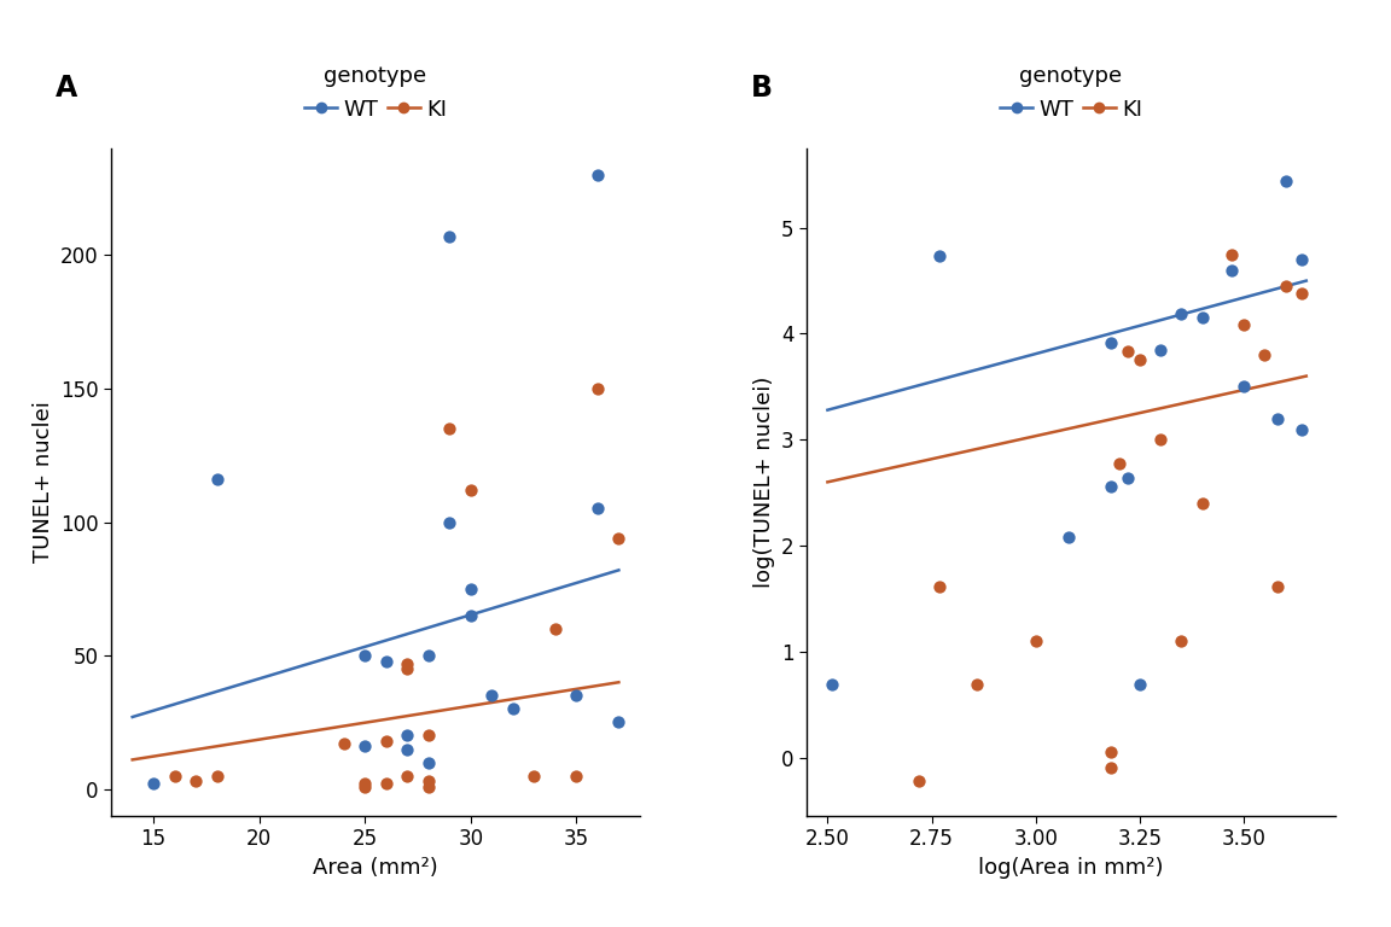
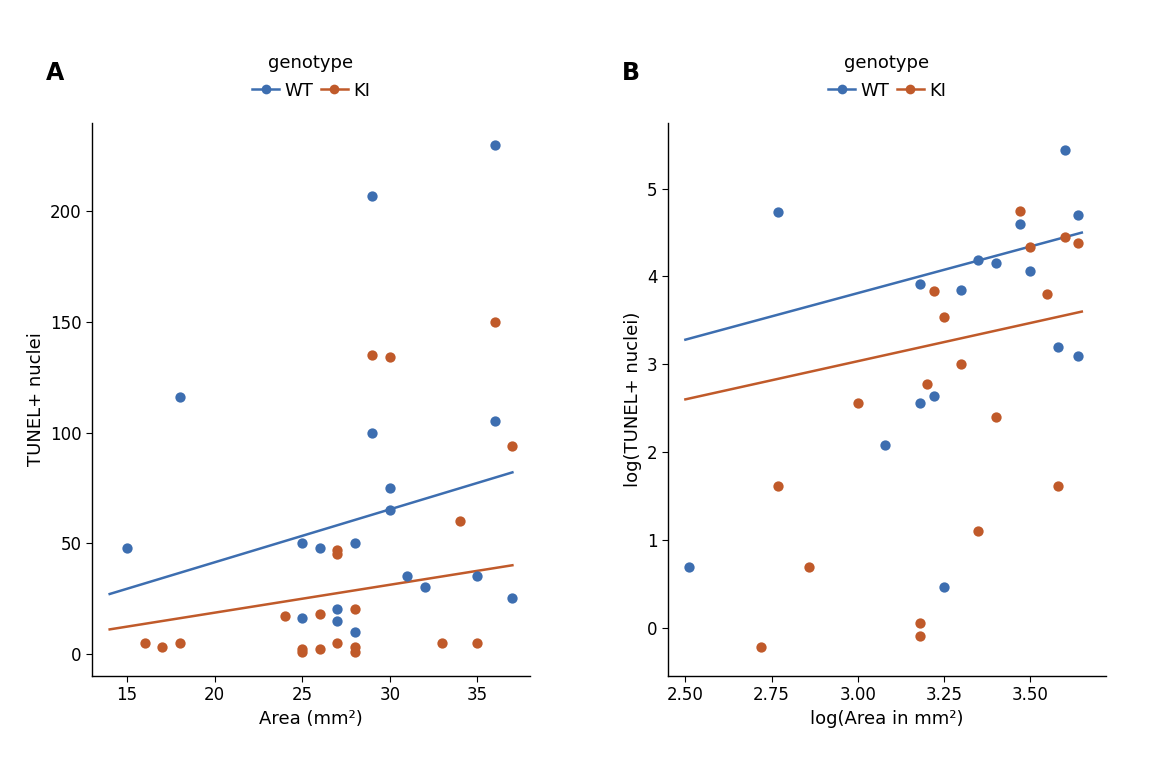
WT/15: 2 -> 48
KI/30: 112 -> 134
KI/3.00: 1.10 -> 2.56
WT/3.25: 0.69 -> 0.46
KI/3.25: 3.76 -> 3.54
WT/3.50: 3.50 -> 4.06
KI/3.50: 4.09 -> 4.34
